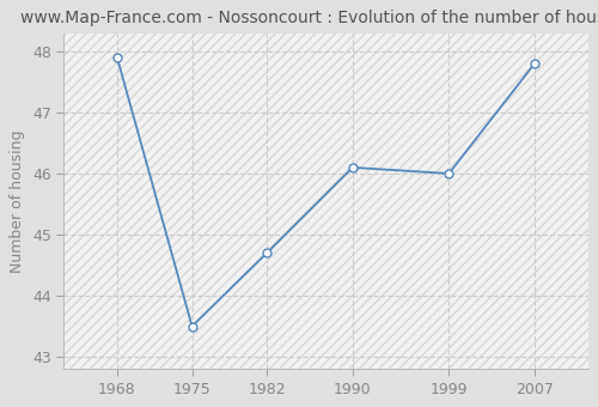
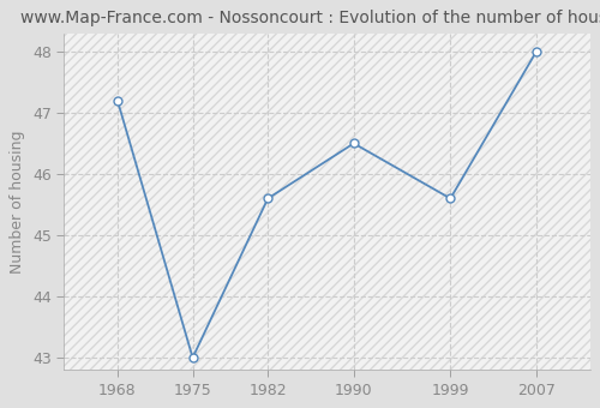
1968: 47.9 -> 47.2
1975: 43.5 -> 43.0
1982: 44.7 -> 45.6
1990: 46.1 -> 46.5
1999: 46.0 -> 45.6
2007: 47.8 -> 48.0
